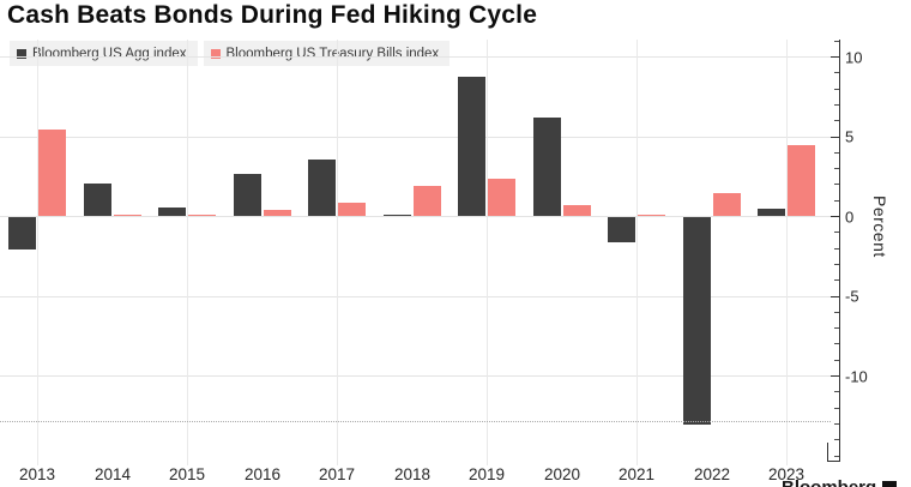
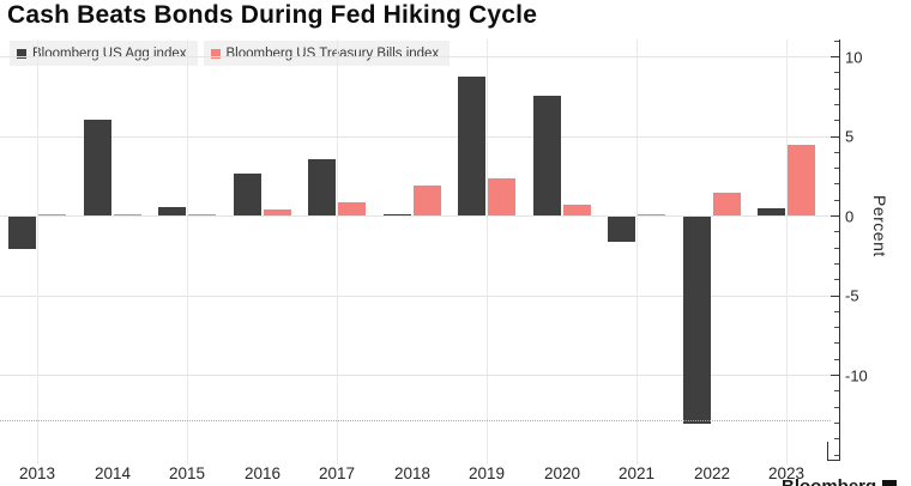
Bloomberg US Treasury Bills index/2013: 5.4 -> 0.1
Bloomberg US Agg index/2014: 2.0 -> 6.0
Bloomberg US Agg index/2020: 6.2 -> 7.5
